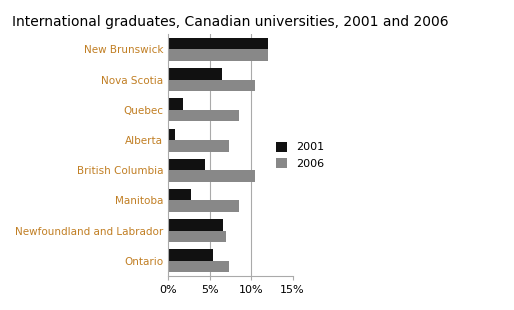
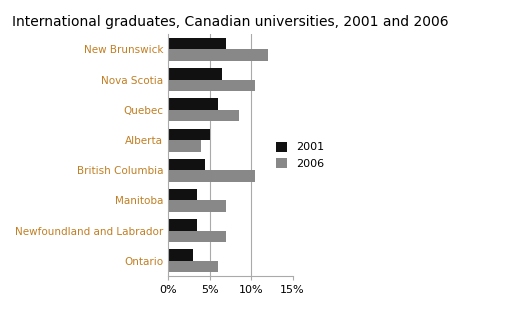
2001/New Brunswick: 12.0% -> 7.0%
2001/Quebec: 1.8% -> 6.0%
2001/Alberta: 0.8% -> 5.0%
2006/Alberta: 7.4% -> 4.0%
2001/Manitoba: 2.8% -> 3.5%
2006/Manitoba: 8.6% -> 7.0%
2001/Newfoundland and Labrador: 6.6% -> 3.5%
2001/Ontario: 5.4% -> 3.0%
2006/Ontario: 7.4% -> 6.0%
